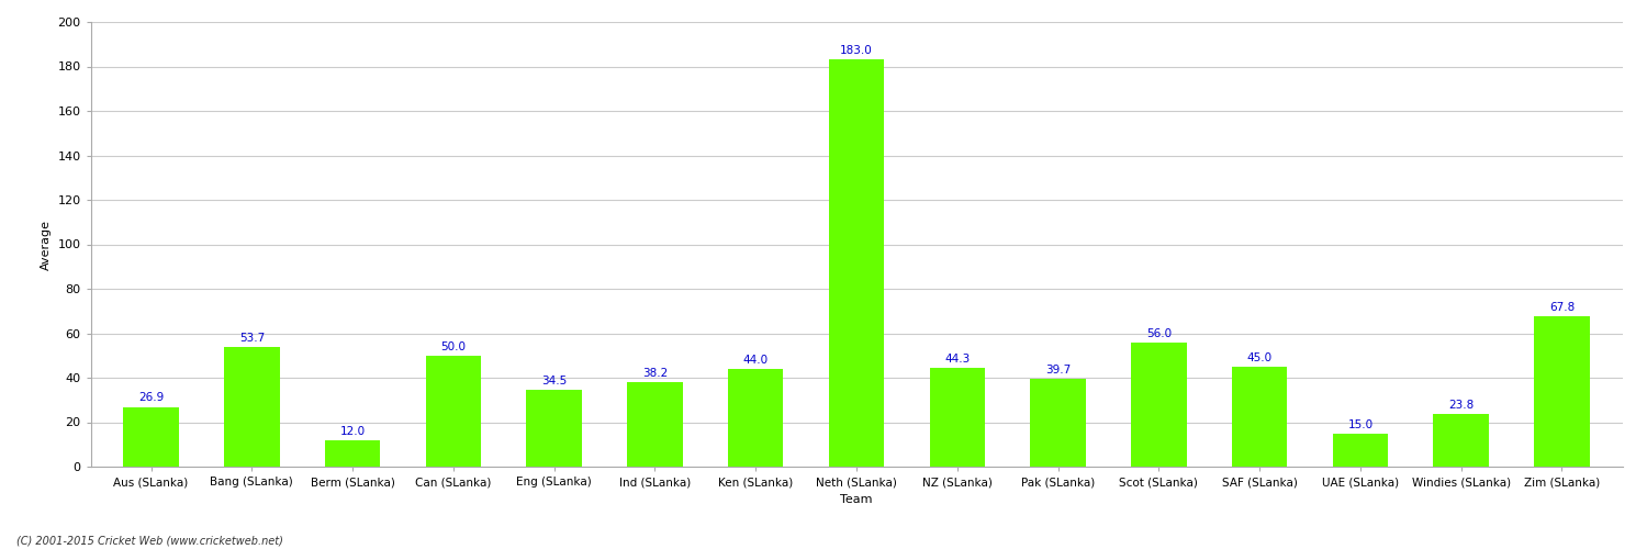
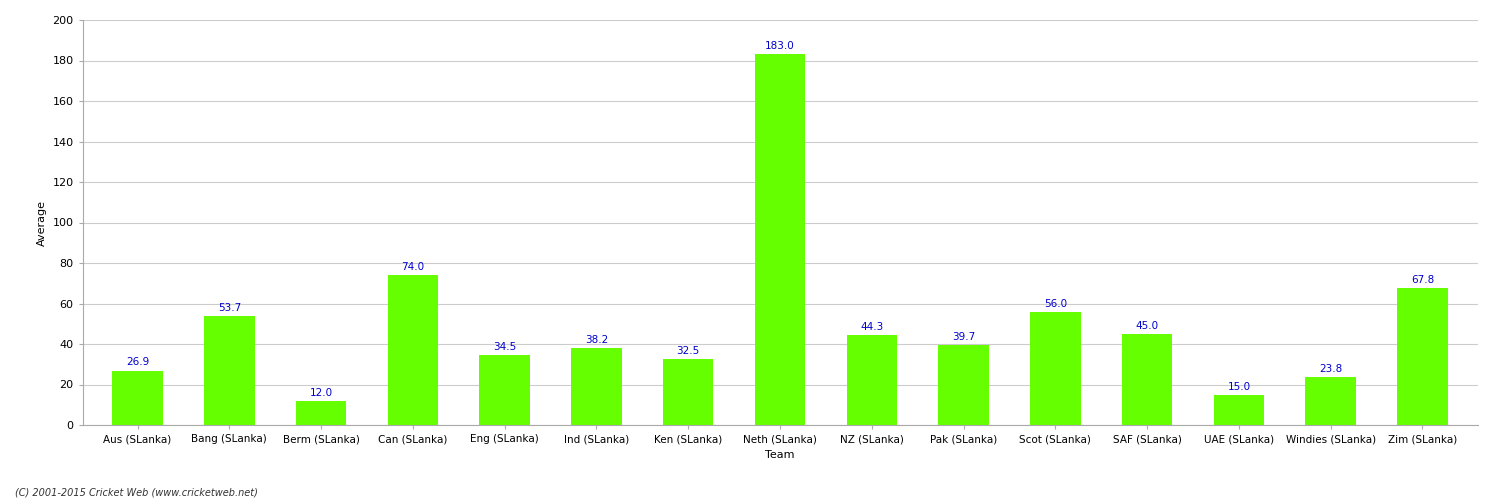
Can (SLanka): 50.0 -> 74.0
Ken (SLanka): 44.0 -> 32.5
